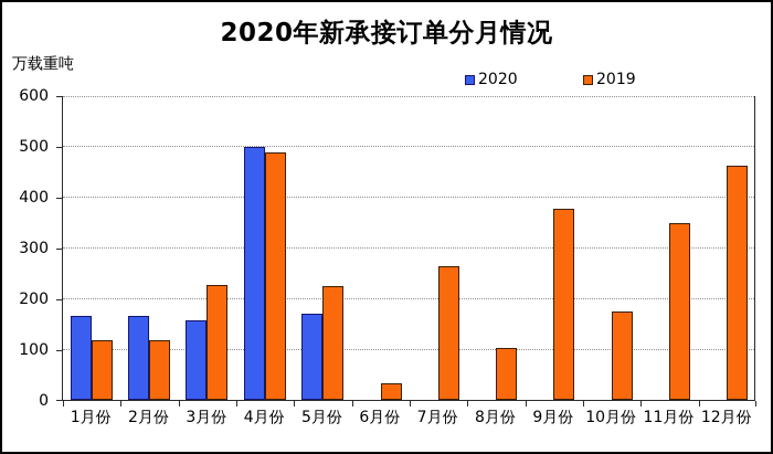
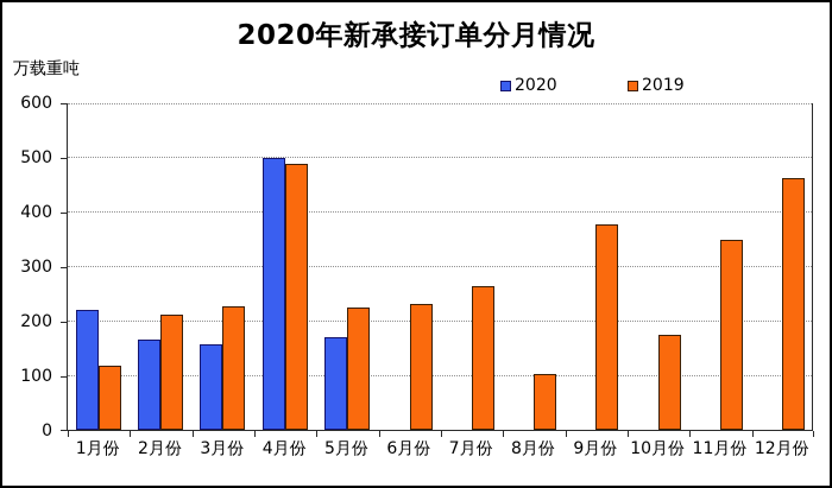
2020/1月份: 170 -> 220
2019/2月份: 120 -> 210
2019/6月份: 30 -> 230
